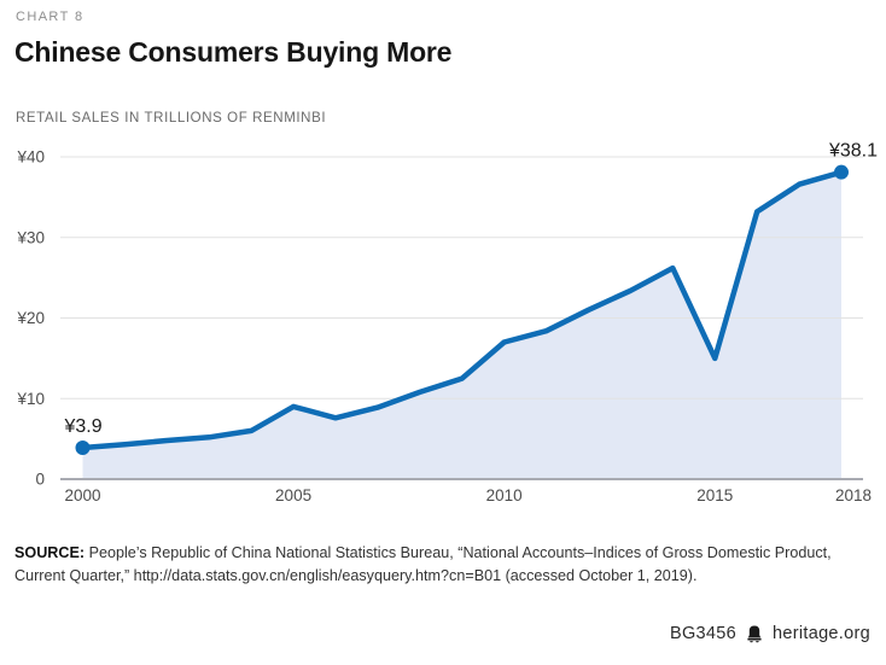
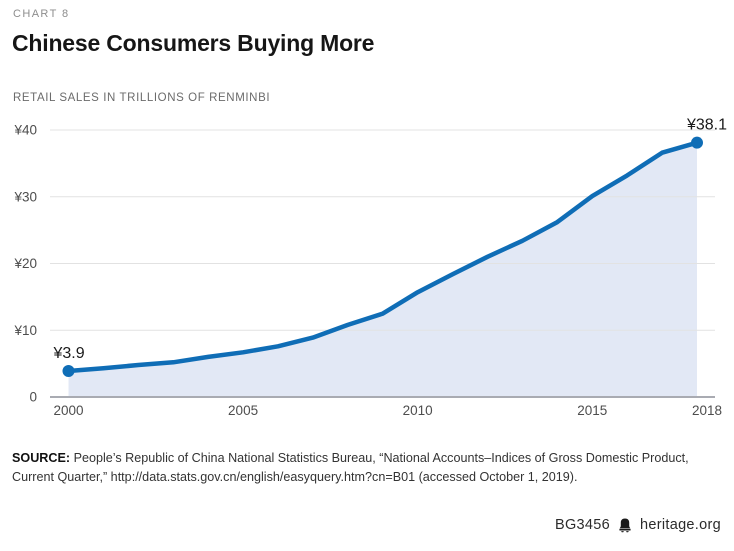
2005: ¥9 -> ¥7
2010: ¥17 -> ¥16
2015: ¥15 -> ¥30
